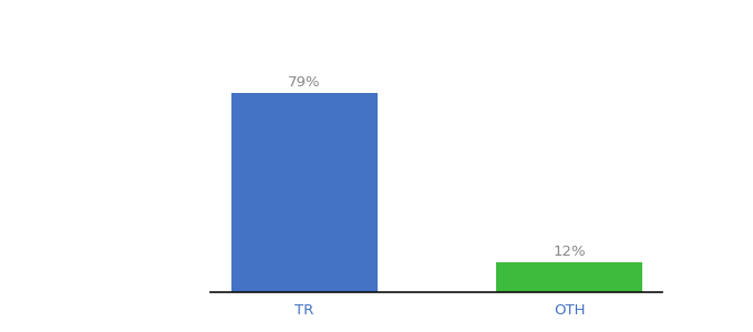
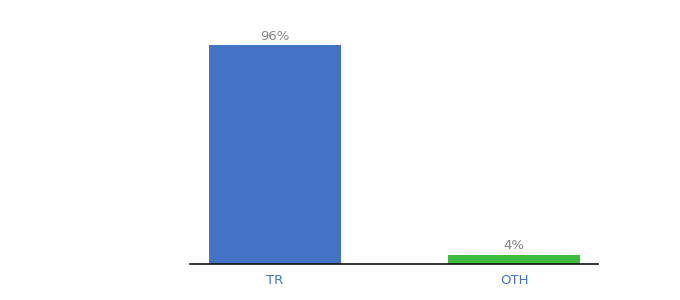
TR: 79% -> 96%
OTH: 12% -> 4%
